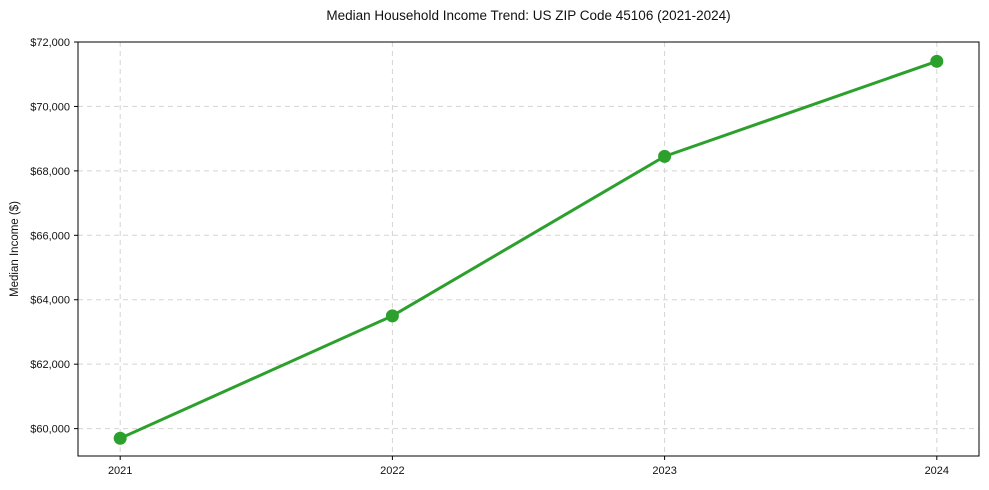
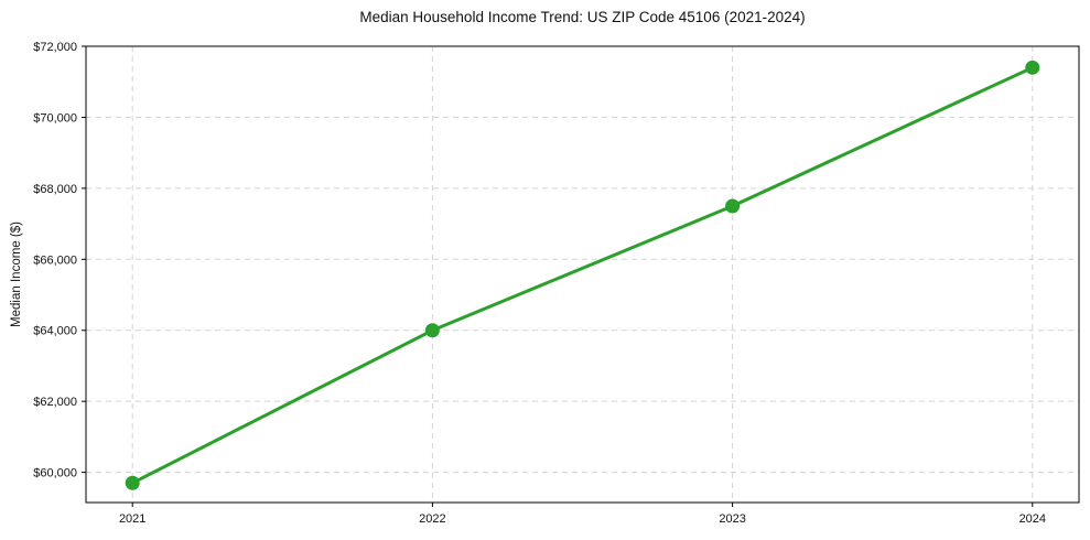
2022: $63500 -> $64000
2023: $68400 -> $67500
